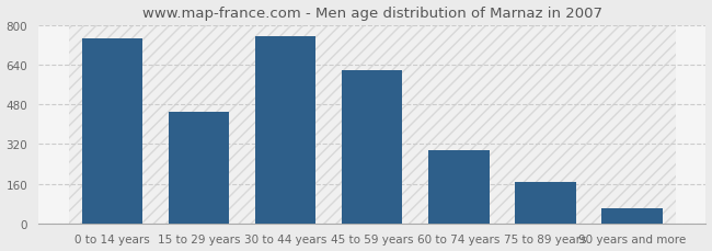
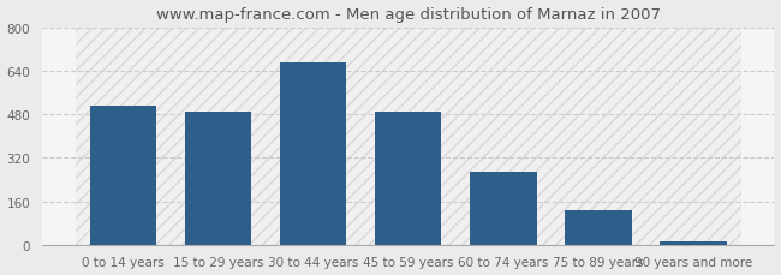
0 to 14 years: 745 -> 510
15 to 29 years: 450 -> 490
30 to 44 years: 755 -> 670
45 to 59 years: 620 -> 490
60 to 74 years: 295 -> 270
75 to 89 years: 165 -> 125
90 years and more: 60 -> 10
